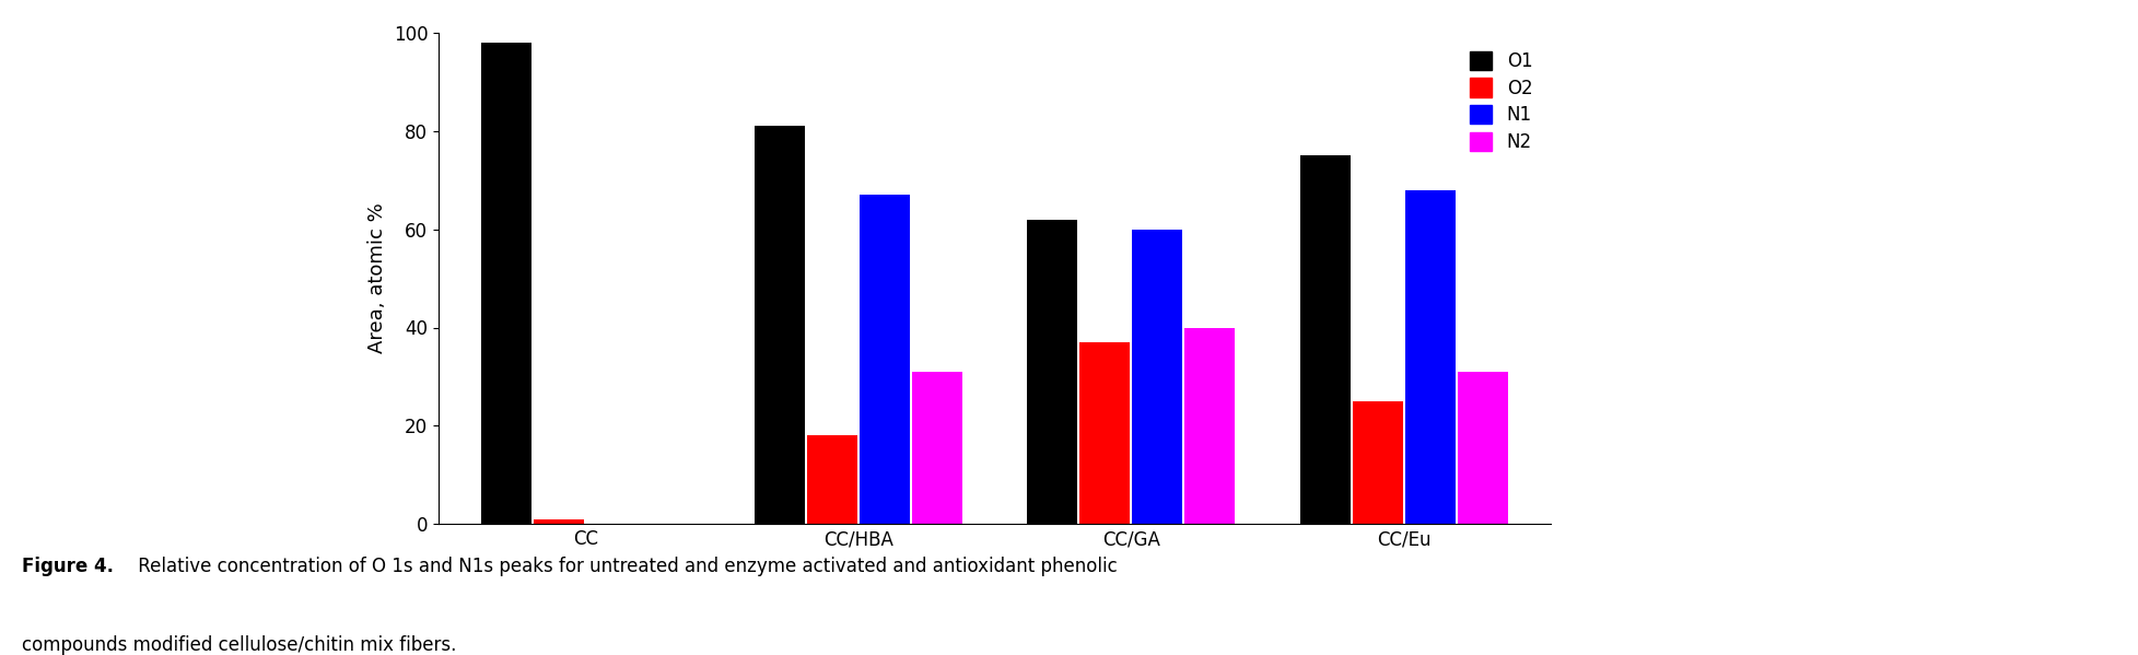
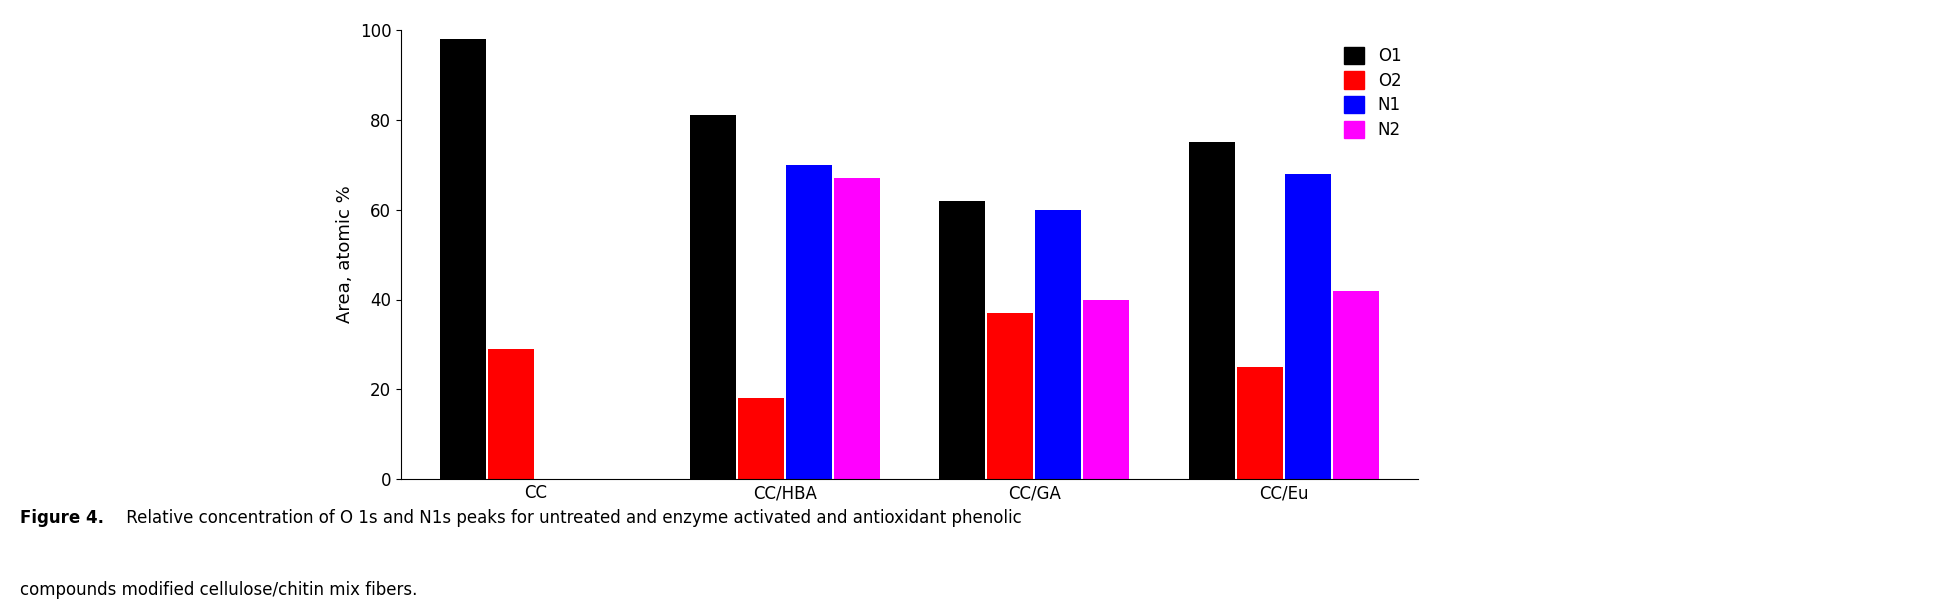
O2/CC: 1 -> 29
N1/CC/HBA: 67 -> 70
N2/CC/HBA: 31 -> 67
N2/CC/Eu: 31 -> 42
